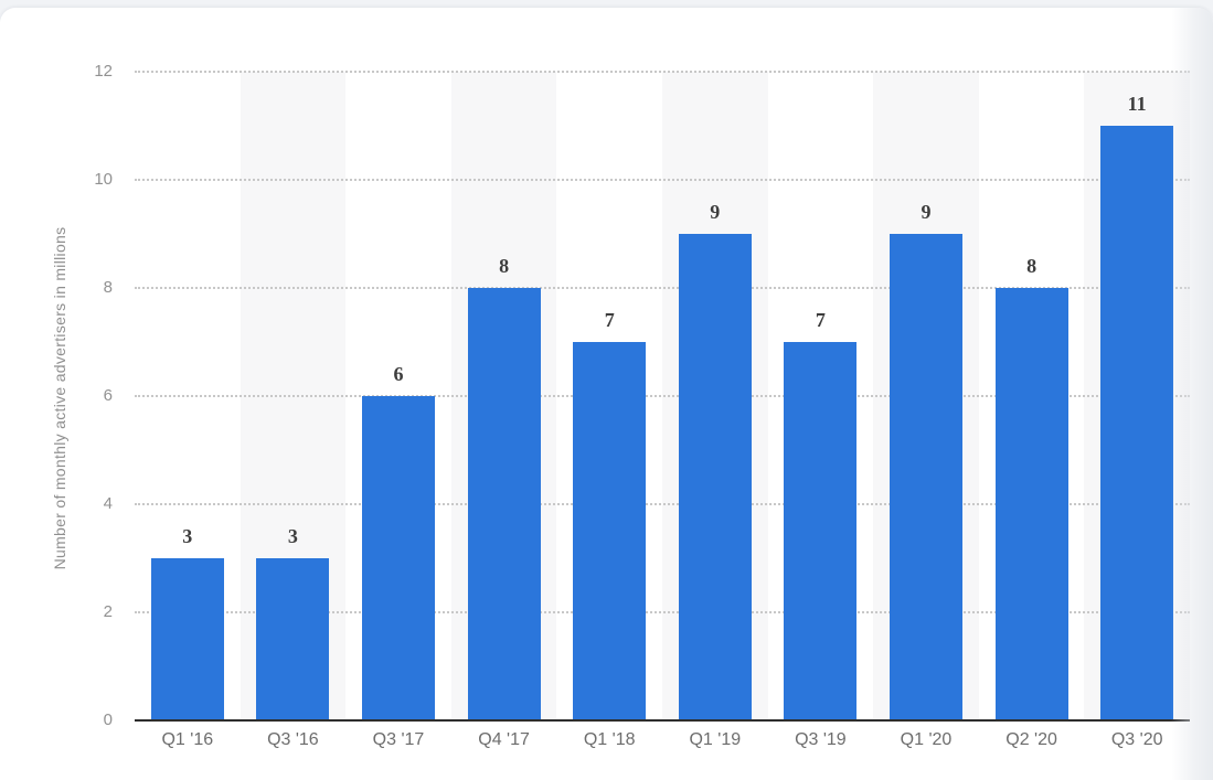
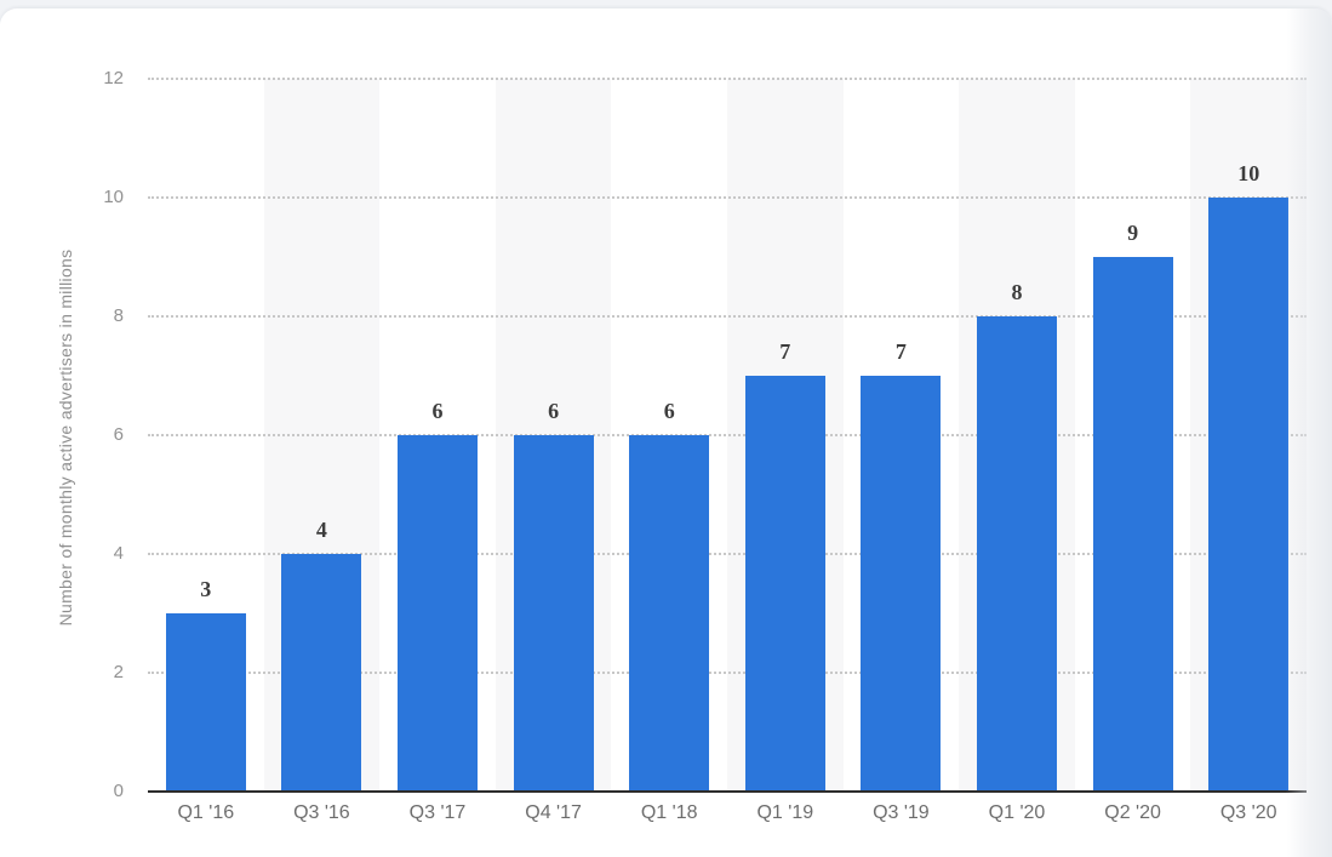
Q3 '16: 3 -> 4
Q4 '17: 8 -> 6
Q1 '18: 7 -> 6
Q1 '19: 9 -> 7
Q1 '20: 9 -> 8
Q2 '20: 8 -> 9
Q3 '20: 11 -> 10
